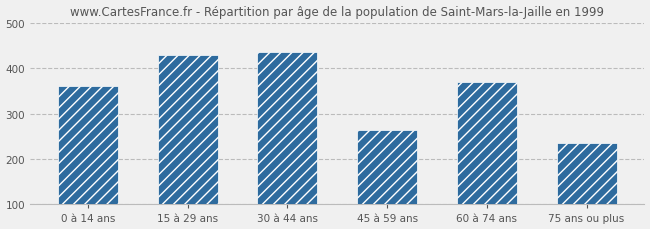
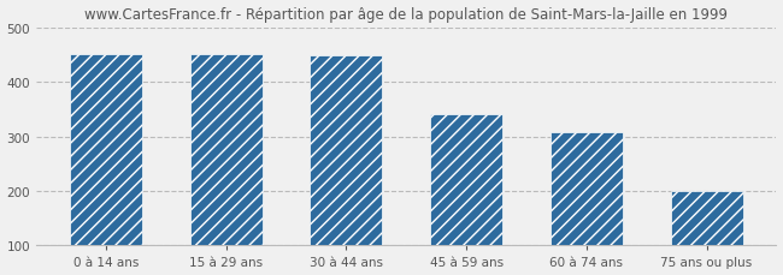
0 à 14 ans: 360 -> 452
15 à 29 ans: 430 -> 452
30 à 44 ans: 435 -> 449
45 à 59 ans: 265 -> 341
60 à 74 ans: 370 -> 308
75 ans ou plus: 235 -> 200
